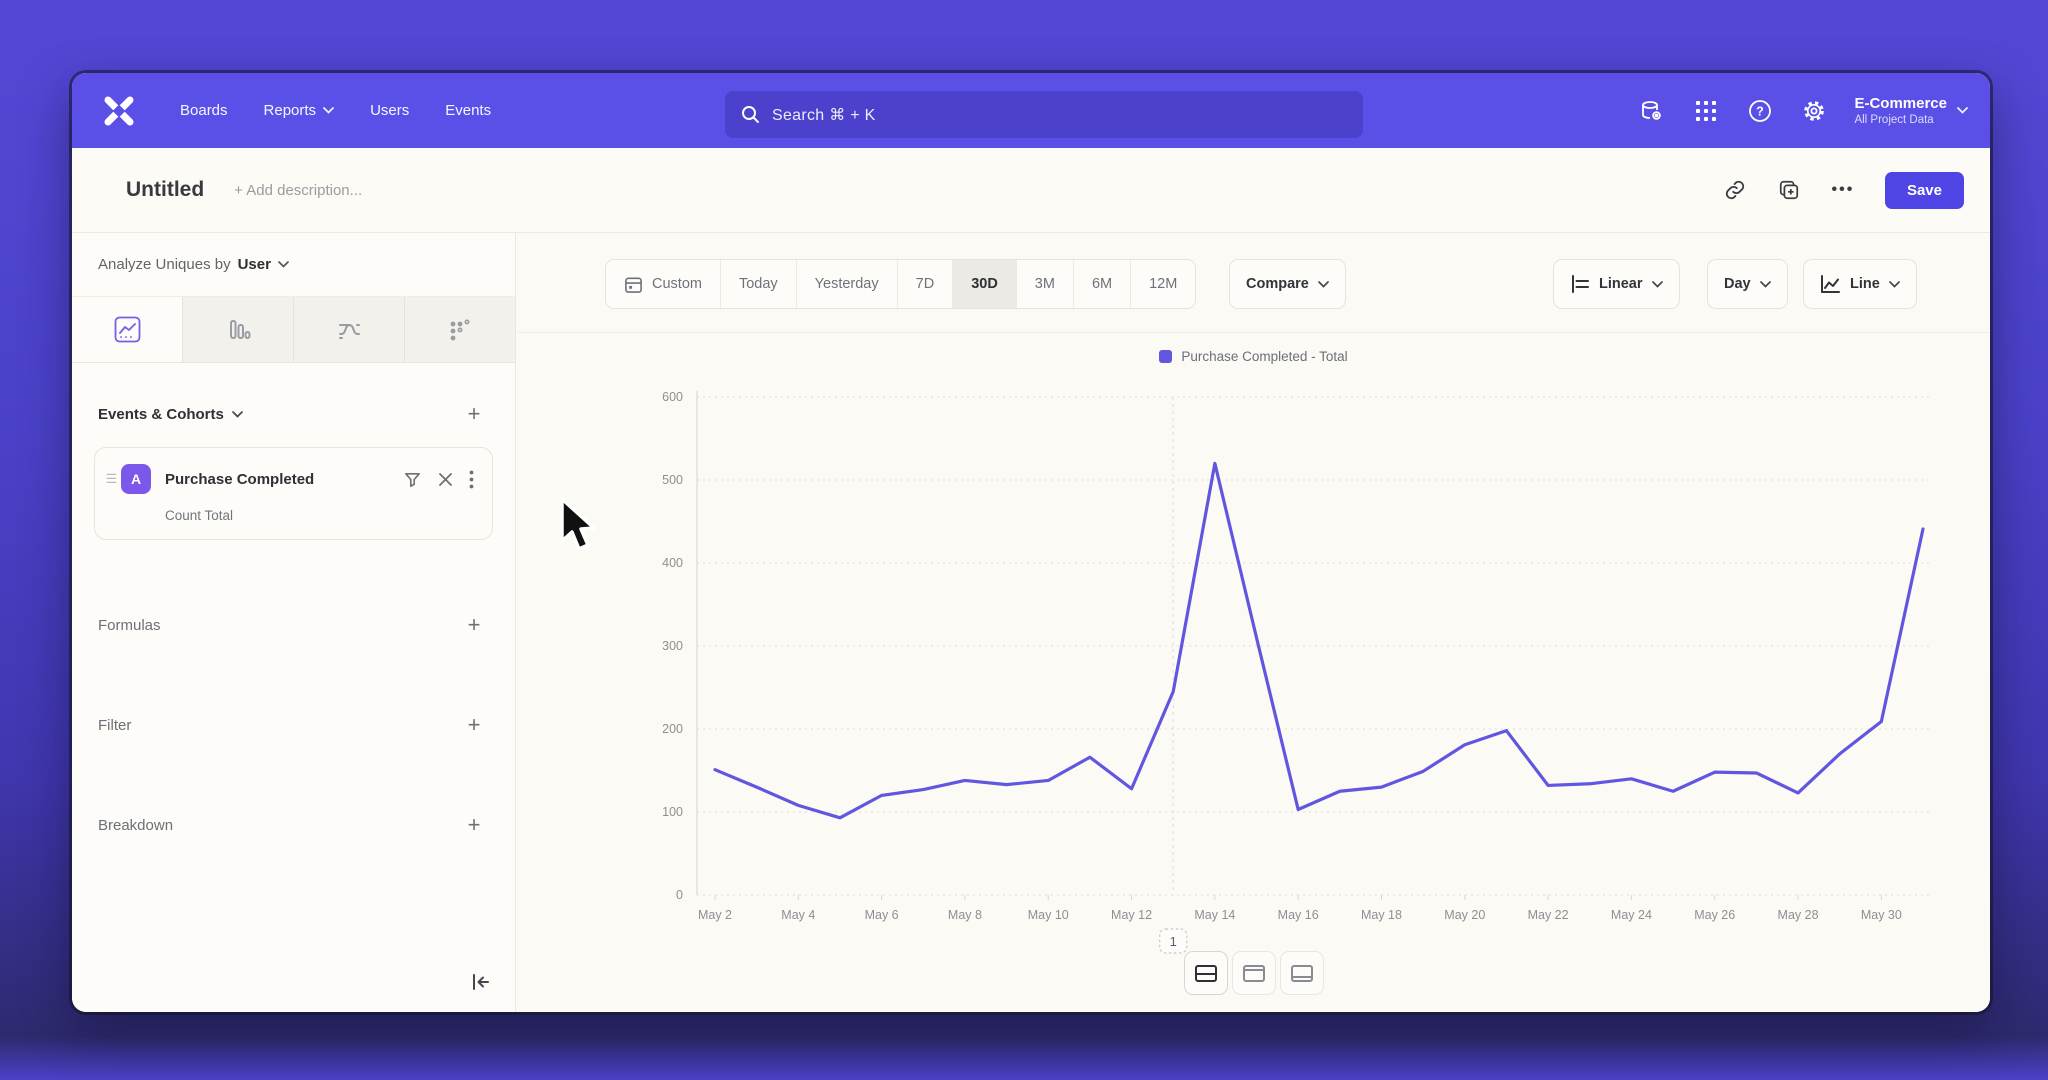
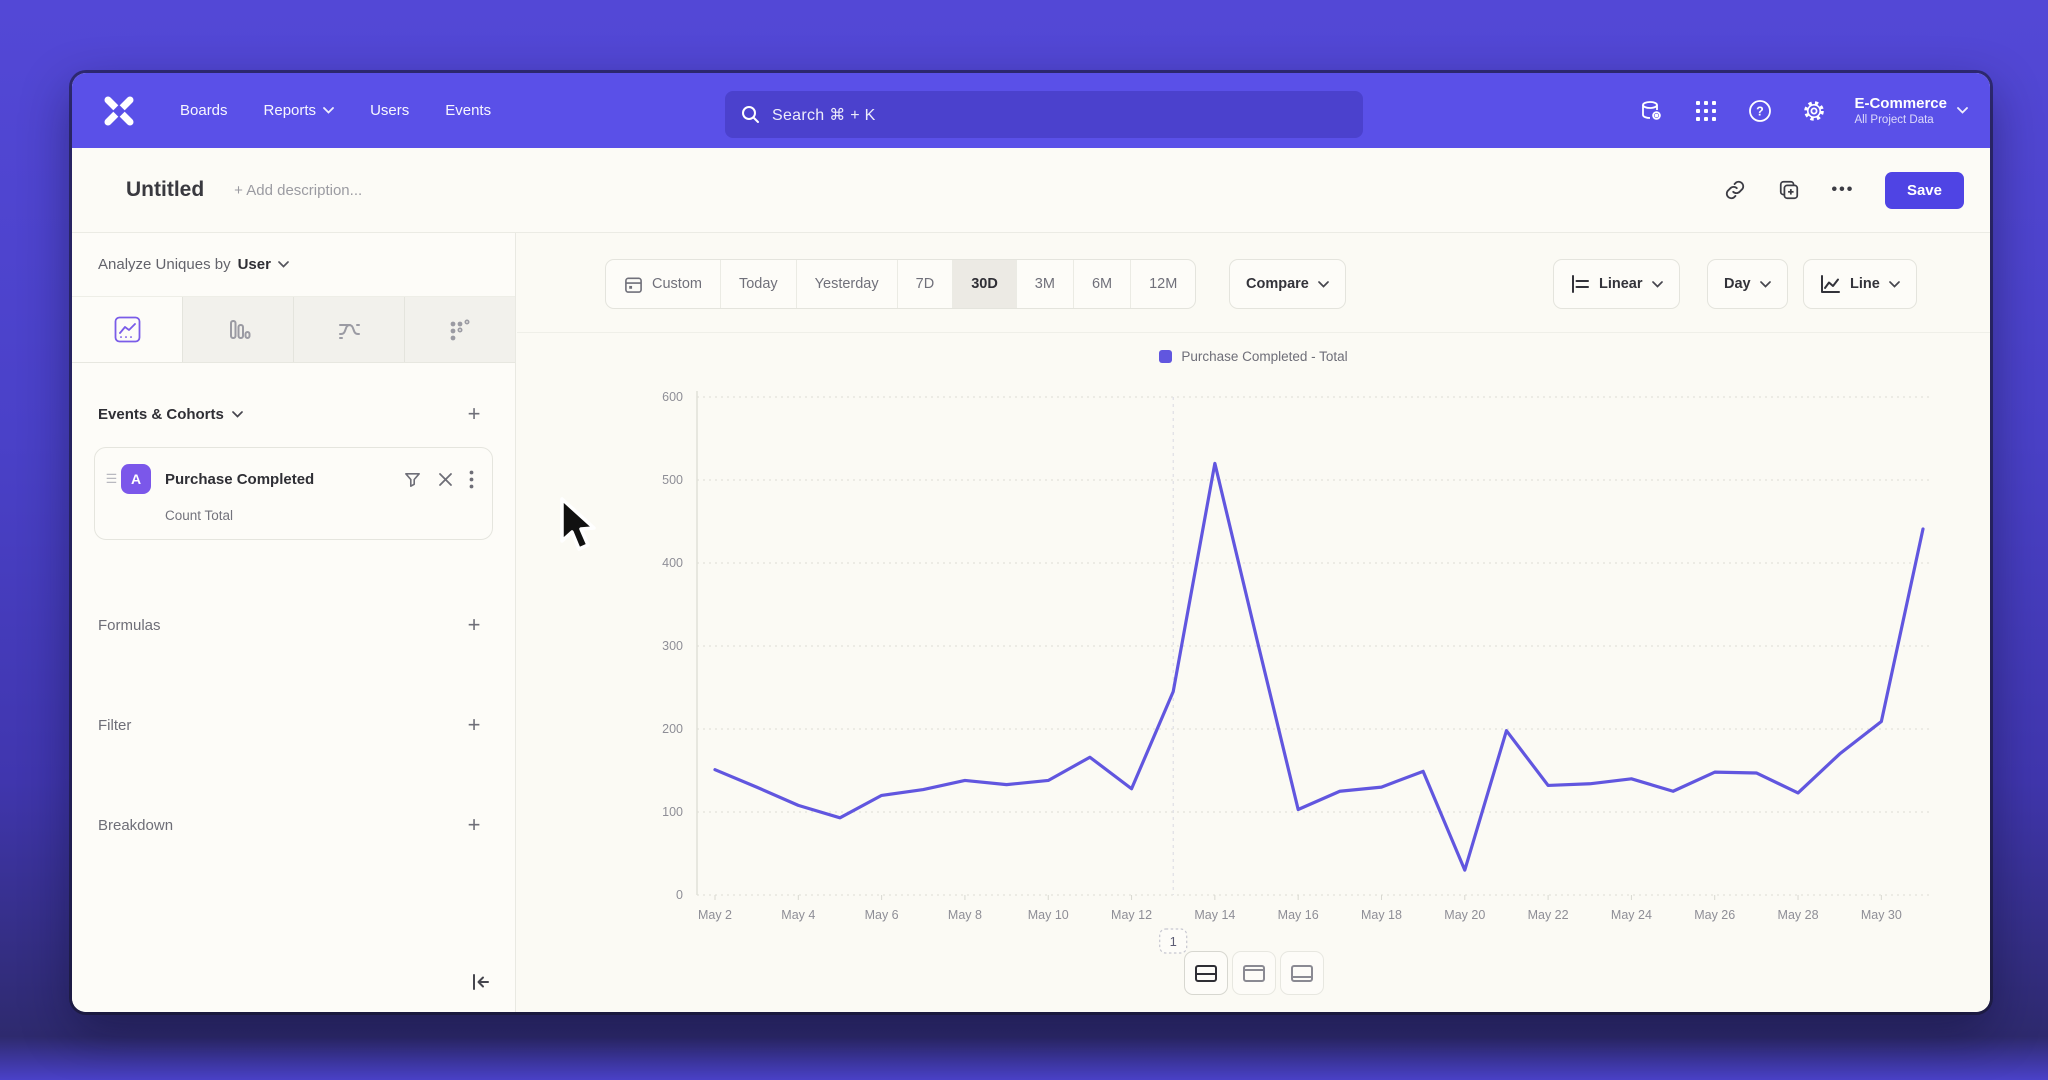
May 20: 180 -> 30
